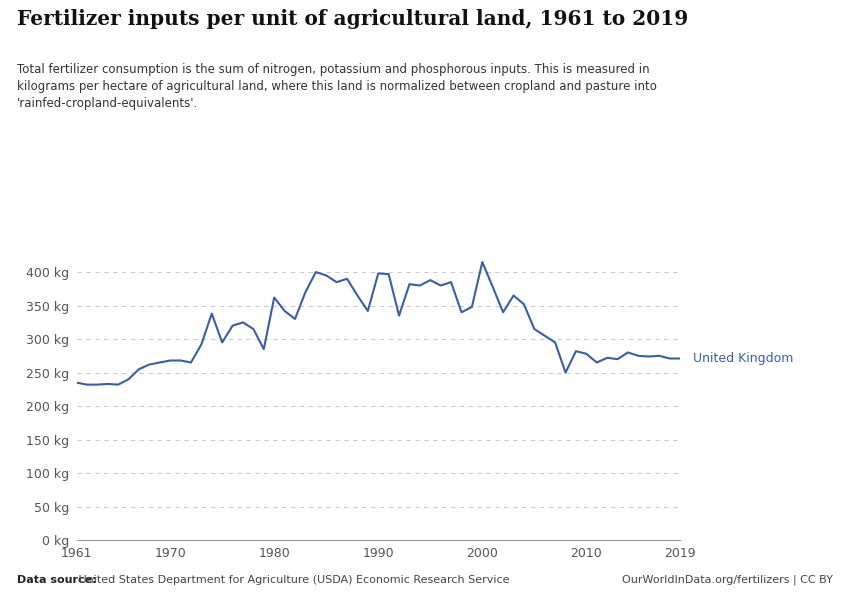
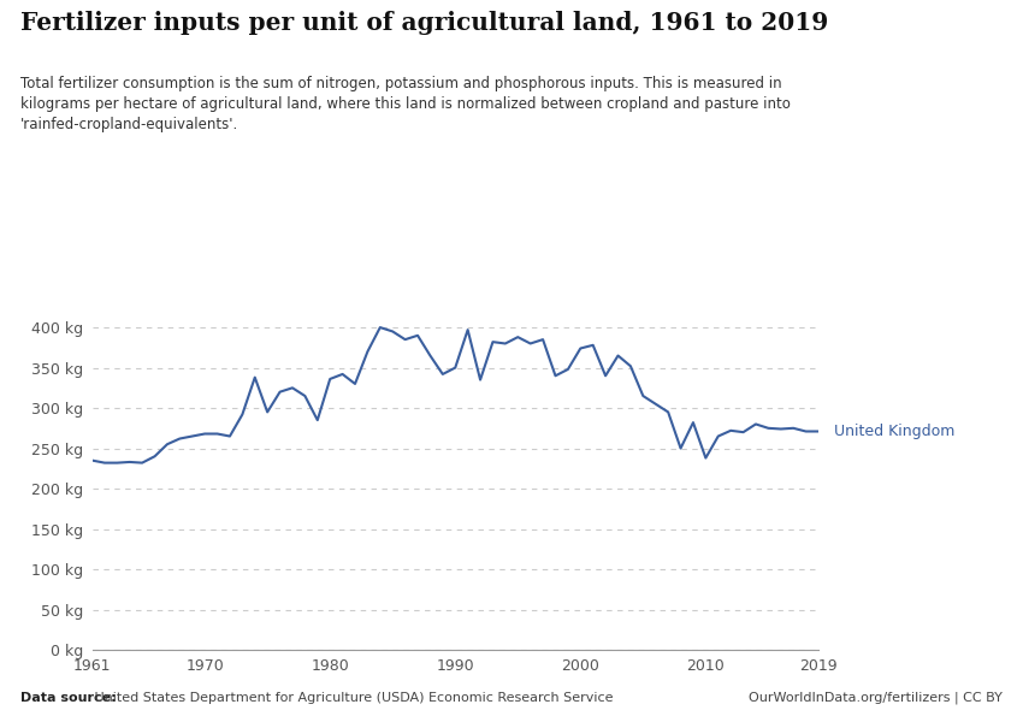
1980: 362 kg -> 336 kg
1990: 398 kg -> 350 kg
2000: 415 kg -> 374 kg
2010: 278 kg -> 238 kg
